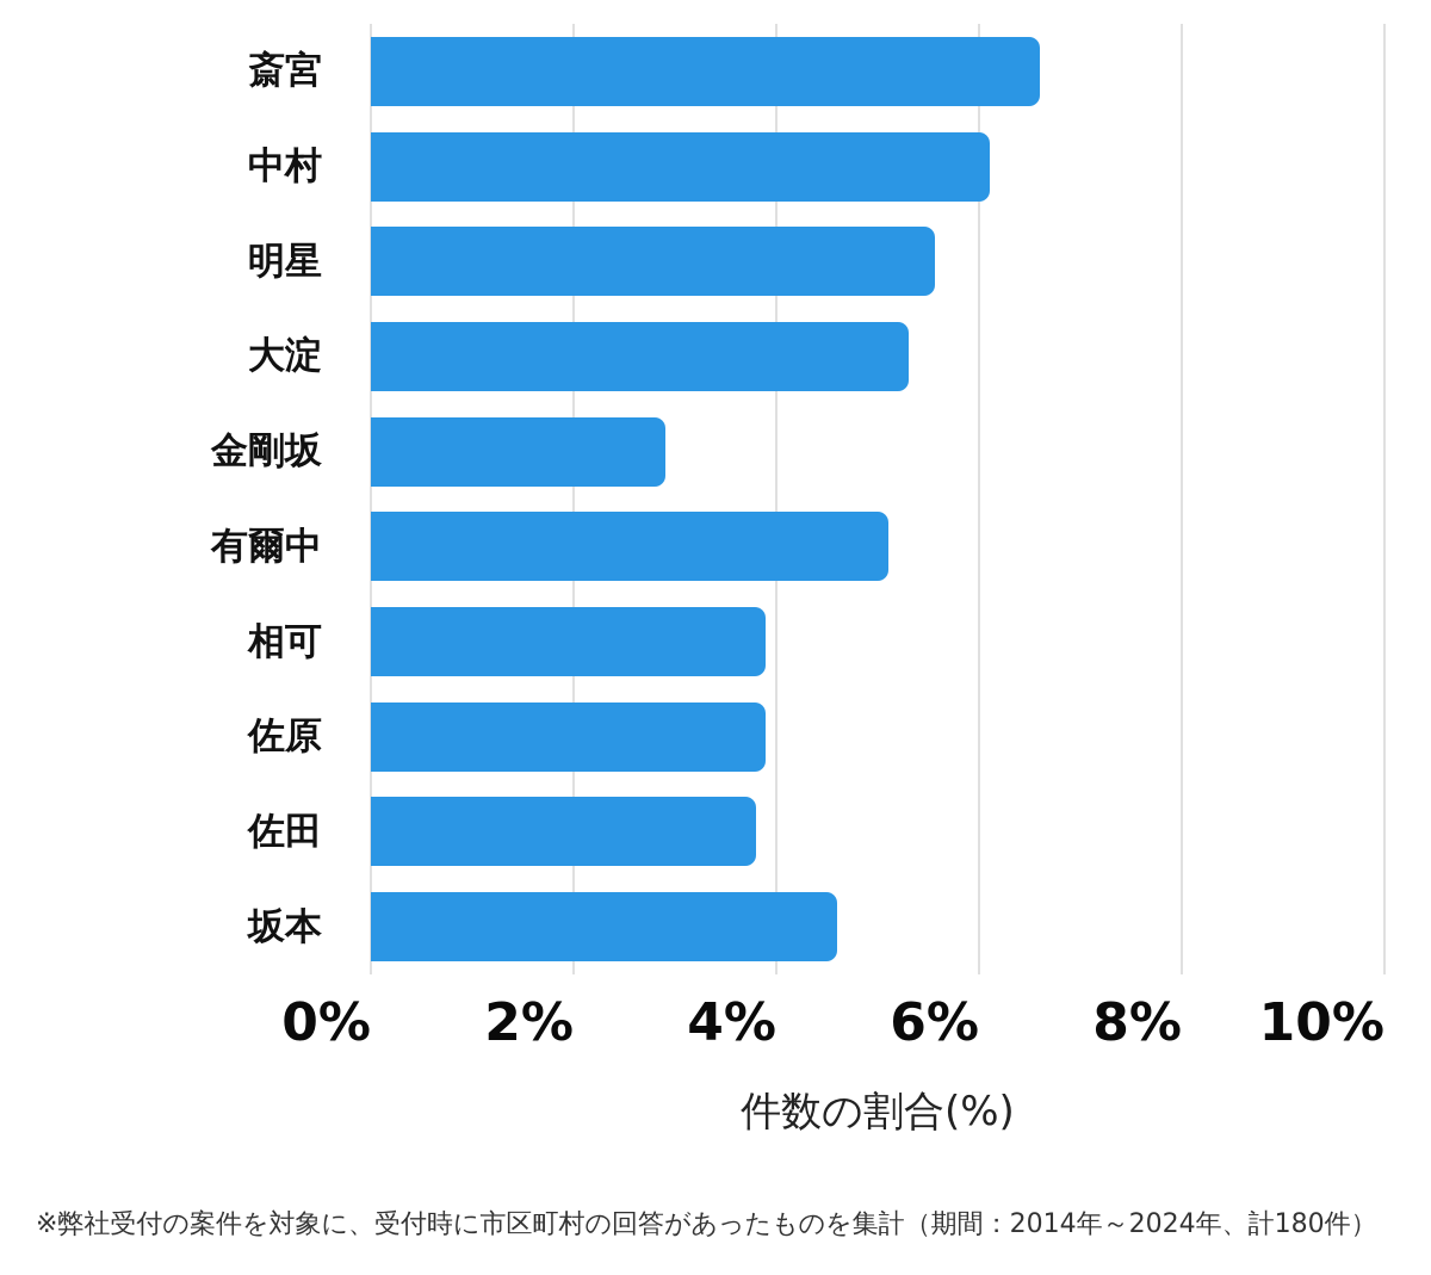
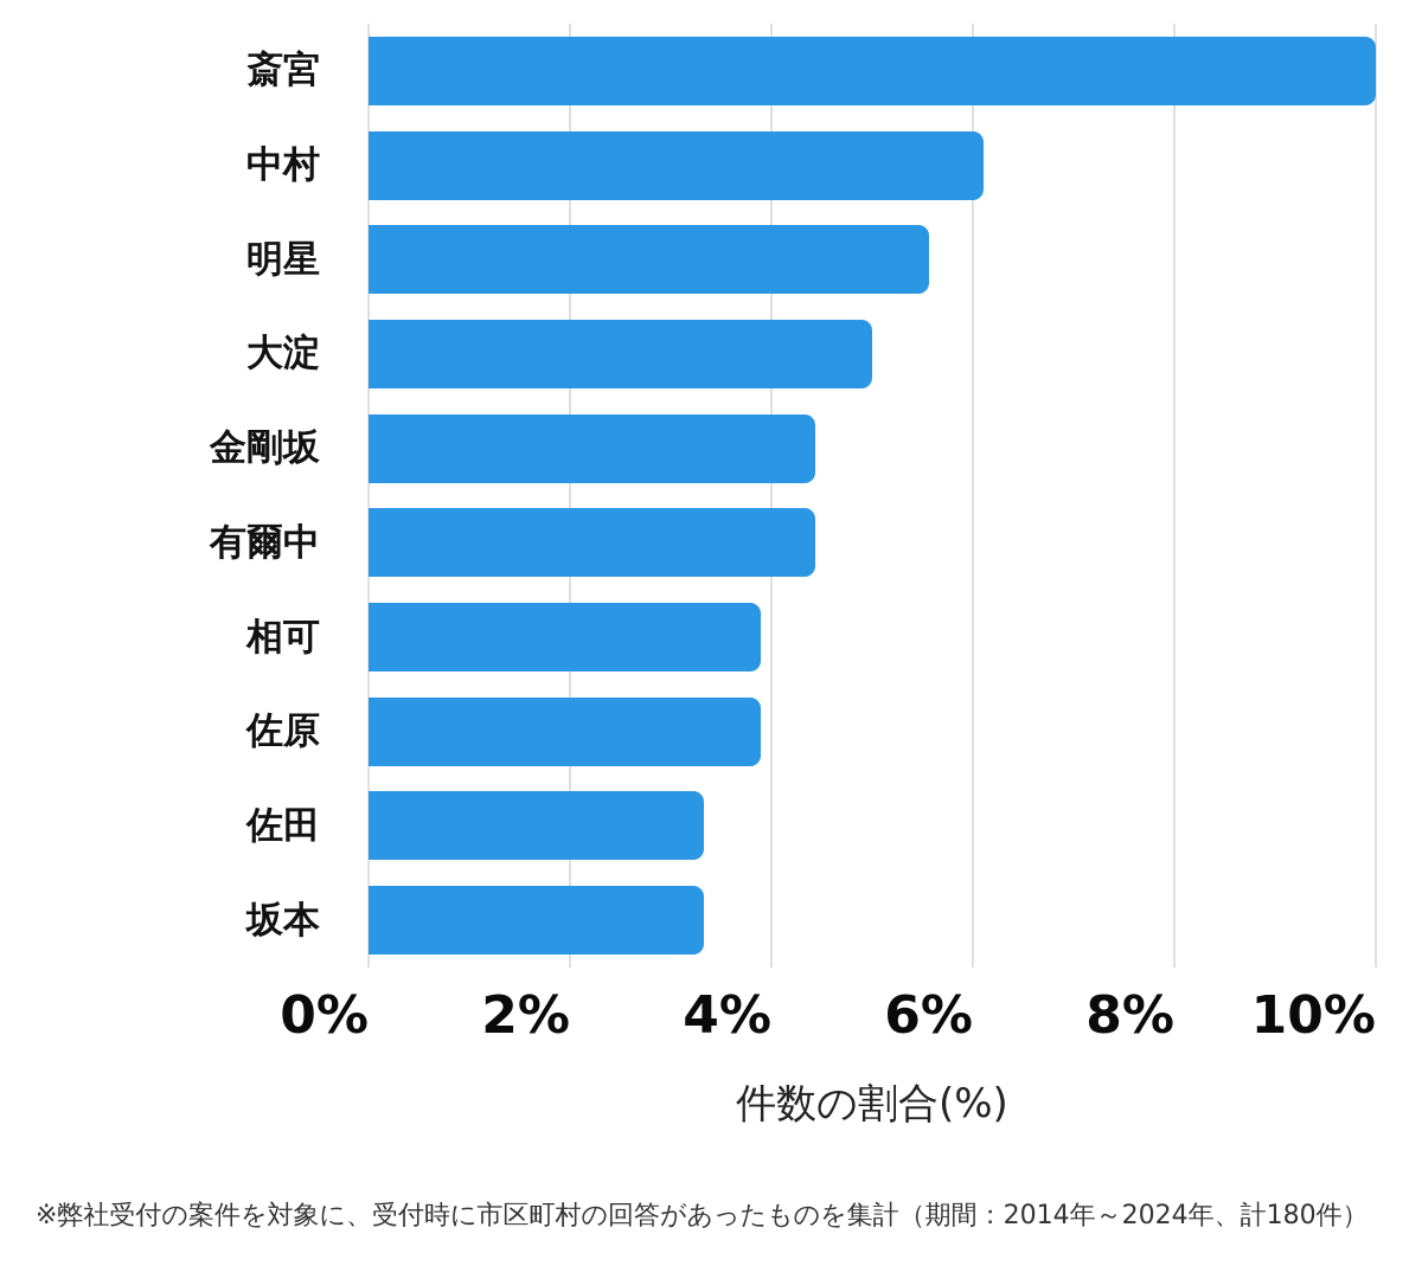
斎宮: 6.6% -> 10.0%
大淀: 5.3% -> 5.0%
金剛坂: 2.9% -> 4.4%
有爾中: 5.1% -> 4.4%
佐田: 3.8% -> 3.3%
坂本: 4.6% -> 3.3%
